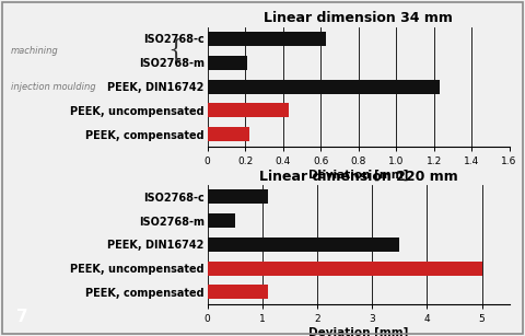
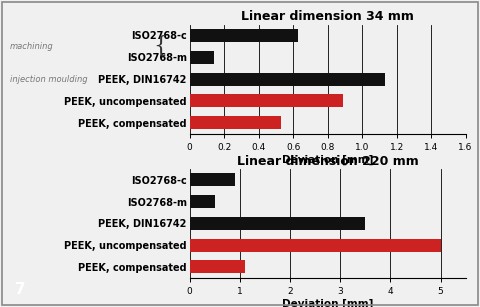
Linear dimension 34 mm/ISO2768-m: 0.21 -> 0.14
Linear dimension 34 mm/PEEK, DIN16742: 1.23 -> 1.13
Linear dimension 34 mm/PEEK, uncompensated: 0.43 -> 0.89
Linear dimension 34 mm/PEEK, compensated: 0.22 -> 0.53
ISO2768-c: 1.1 -> 0.9
